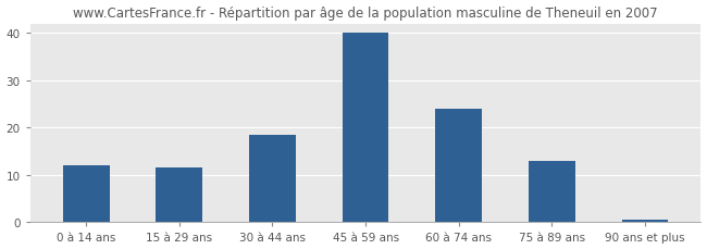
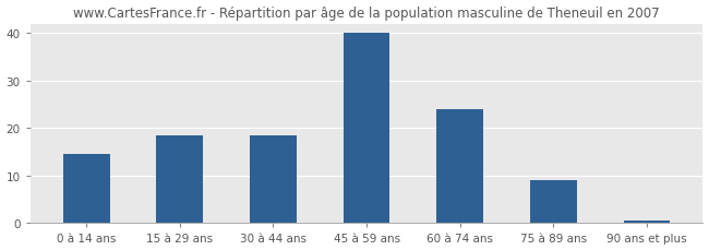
0 à 14 ans: 12.0 -> 14.5
15 à 29 ans: 11.5 -> 18.5
75 à 89 ans: 13.0 -> 9.0
